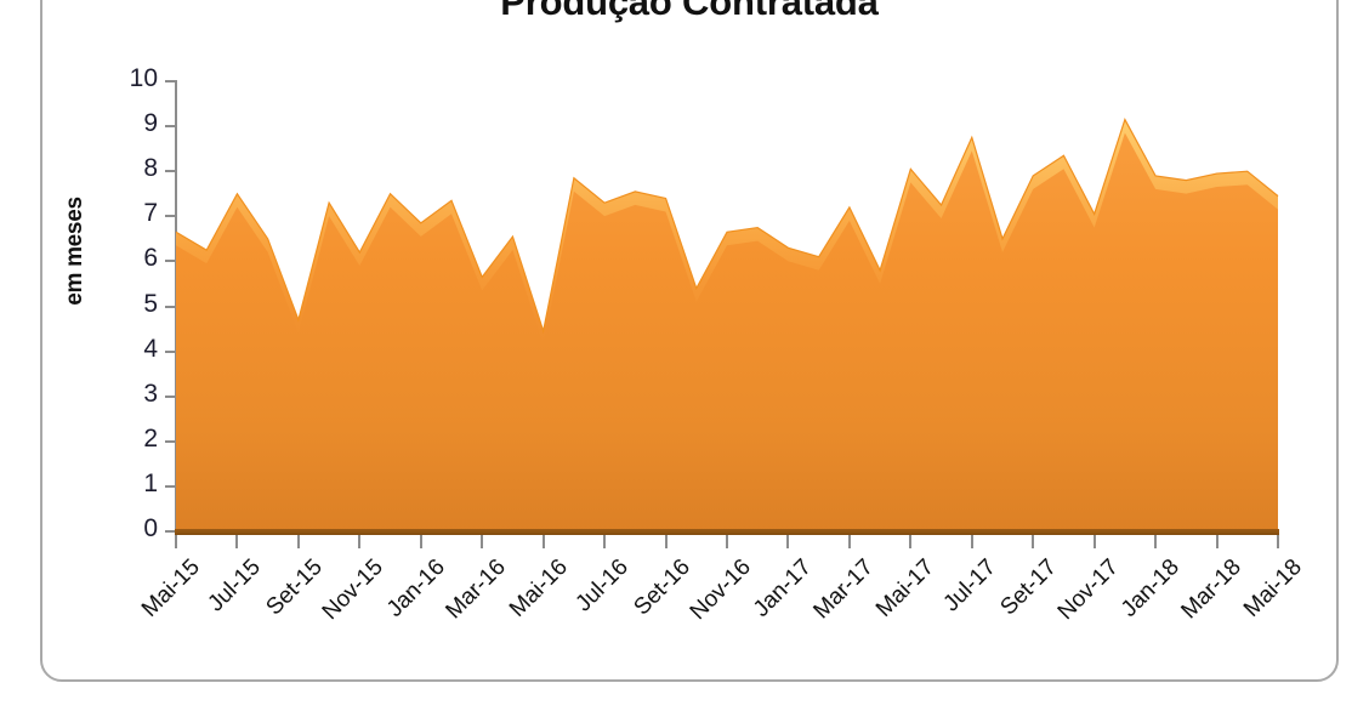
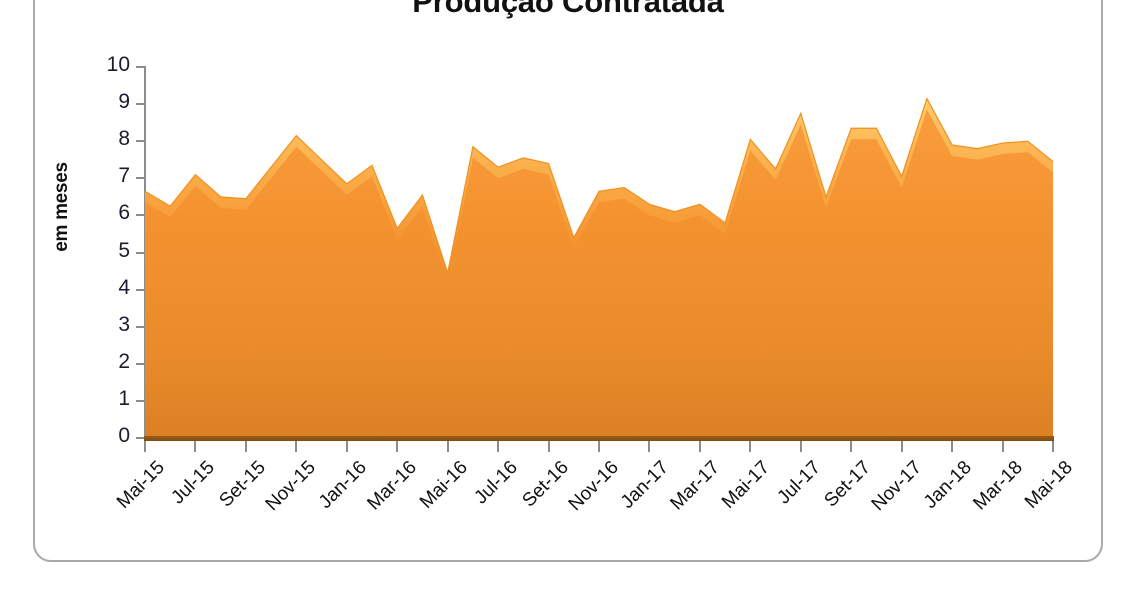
Jul-15: 7.5 -> 7.1
Set-15: 4.7 -> 6.5
Nov-15: 6.2 -> 8.2
Mar-17: 7.2 -> 6.3
Set-17: 7.9 -> 8.3
